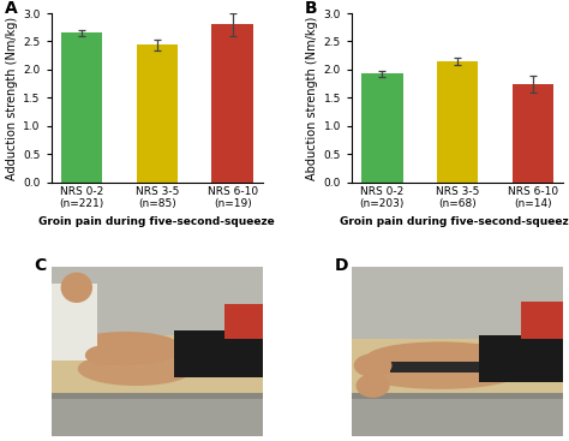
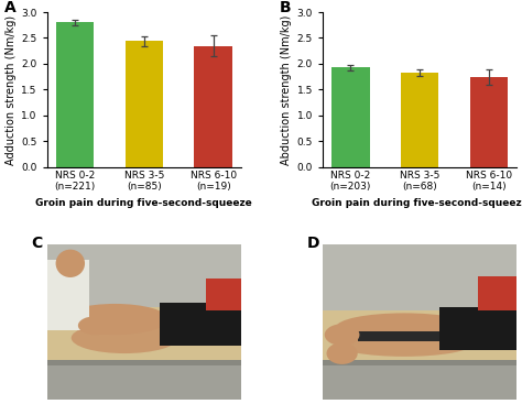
NRS 0-2 (n=221): 2.65 -> 2.80
NRS 6-10 (n=19): 2.80 -> 2.35
NRS 3-5 (n=68): 2.15 -> 1.83
